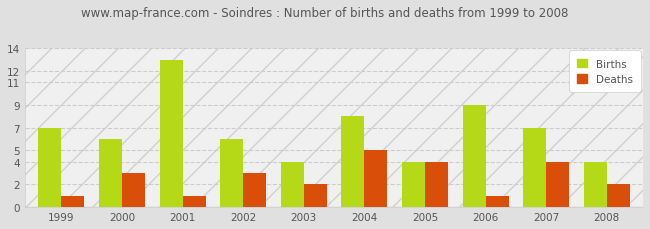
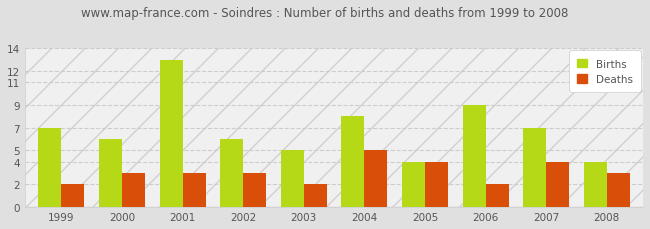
Deaths/1999: 1 -> 2
Deaths/2001: 1 -> 3
Births/2003: 4 -> 5
Deaths/2006: 1 -> 2
Deaths/2008: 2 -> 3
